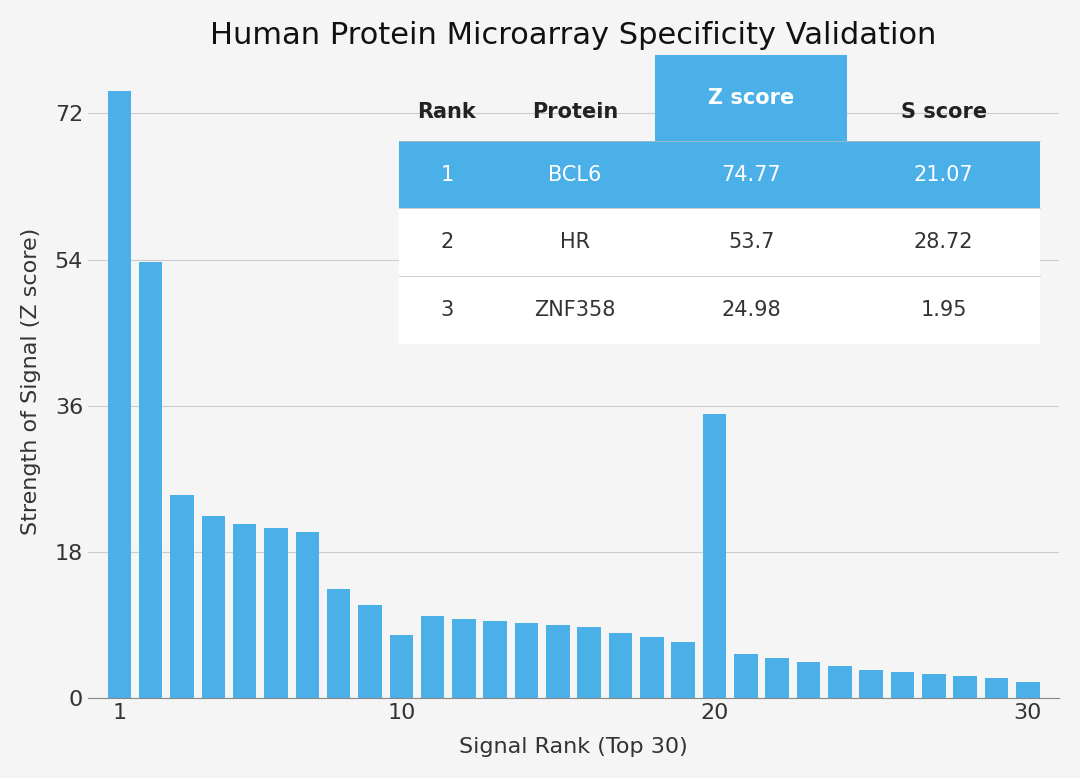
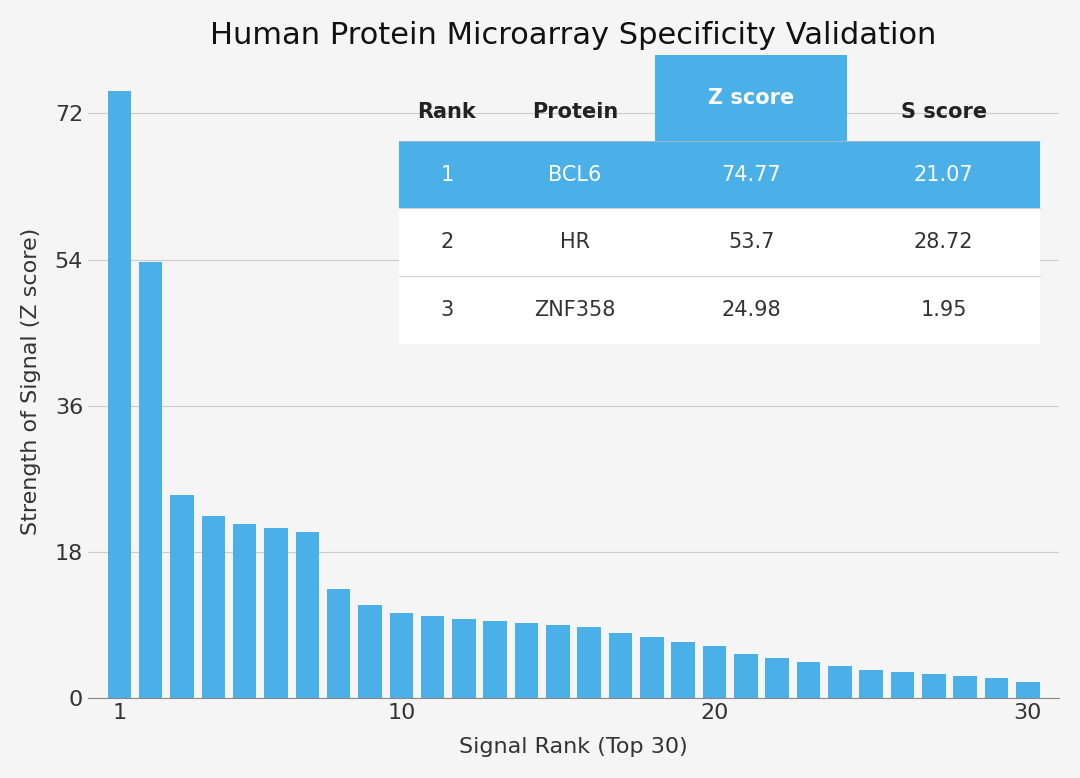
10: 7.8 -> 10.5
20: 35.0 -> 6.5
